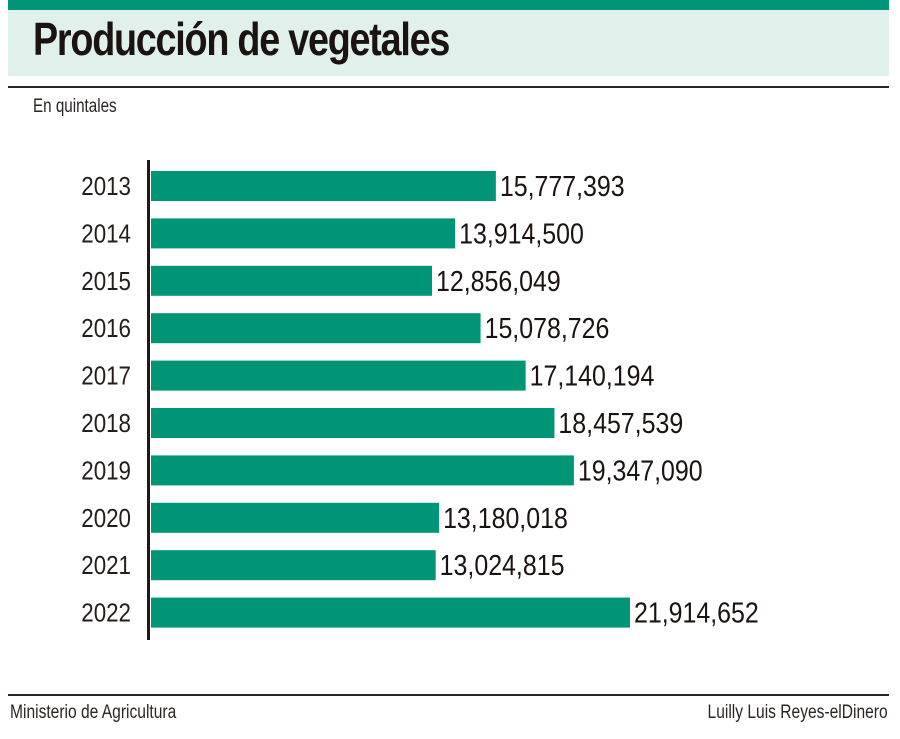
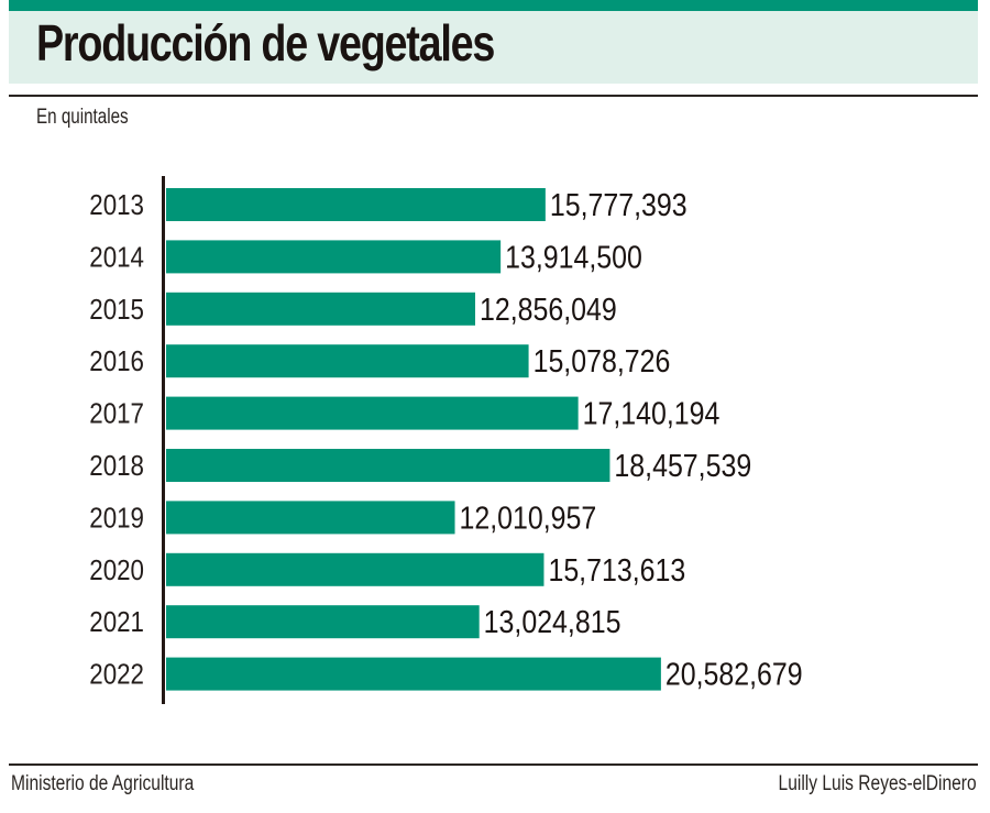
2019: 19,347,090 -> 12,010,957
2020: 13,180,018 -> 15,713,613
2022: 21,914,652 -> 20,582,679
